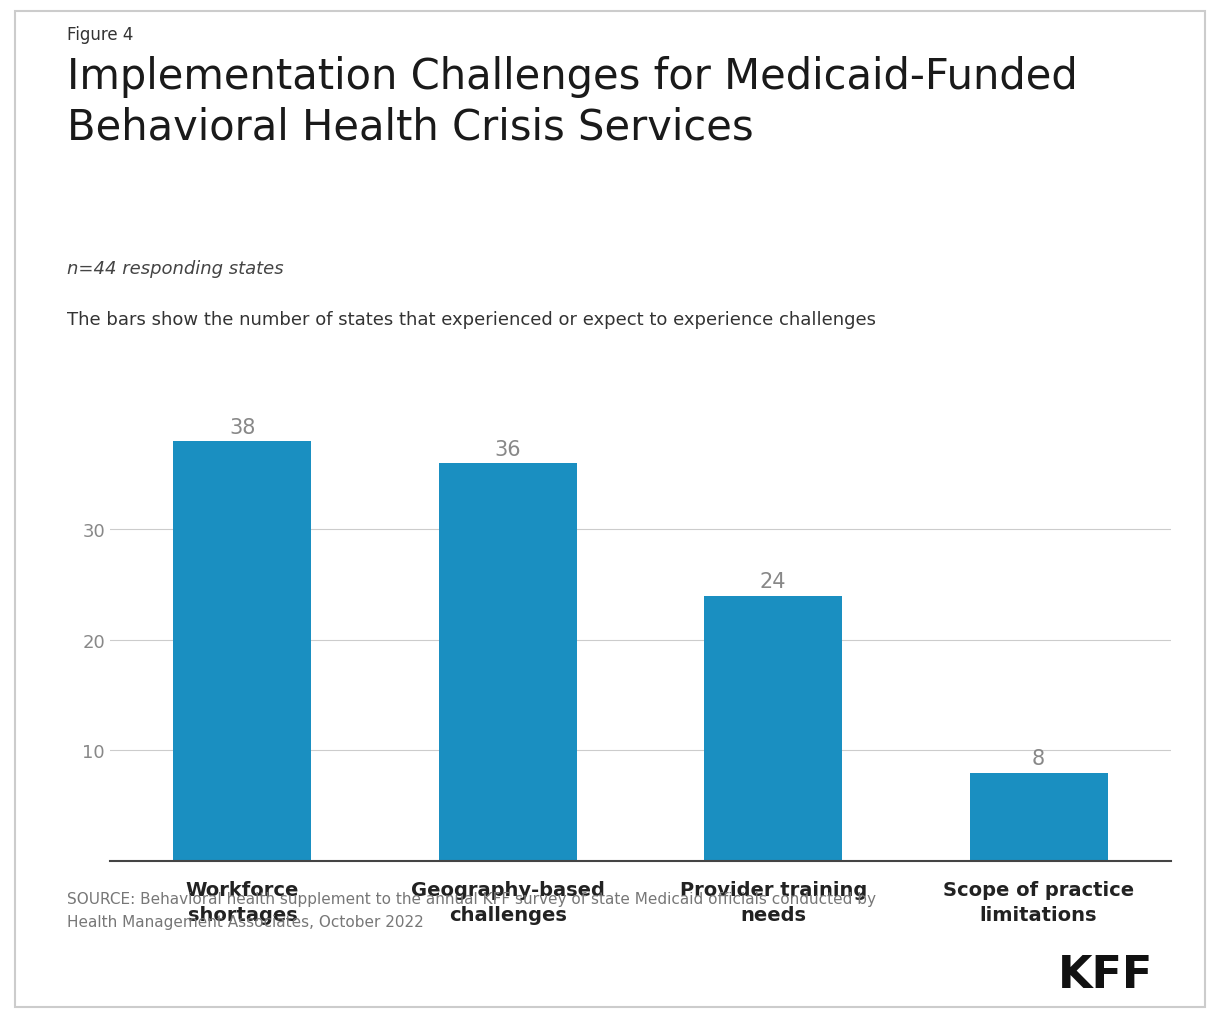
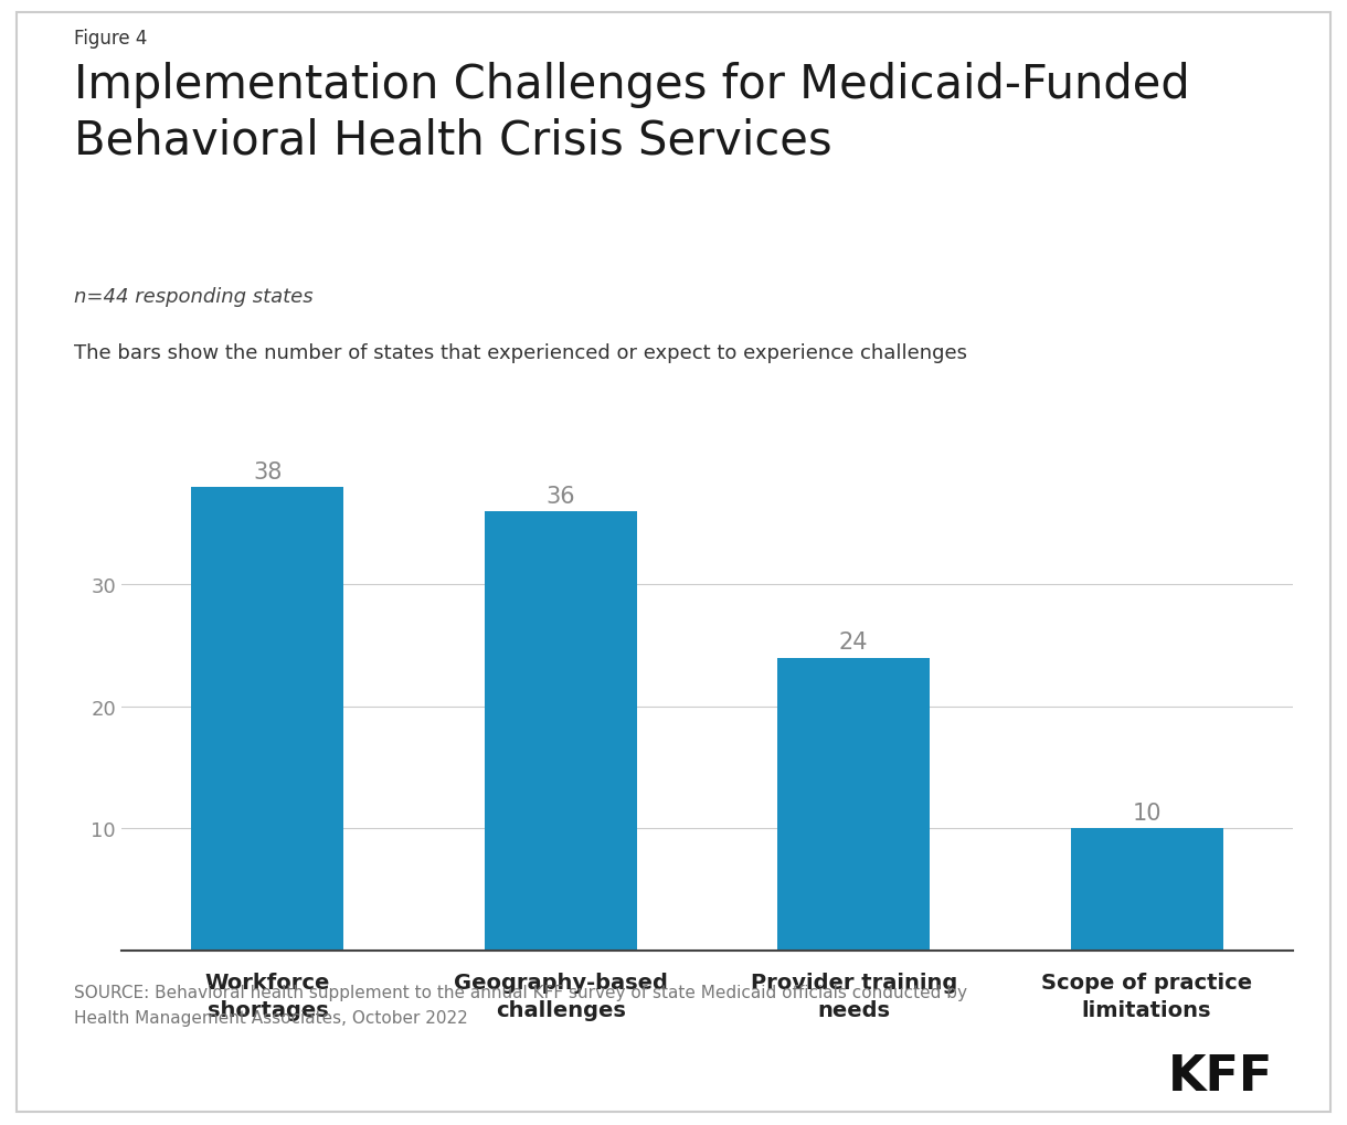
Scope of practice limitations: 8 -> 10
